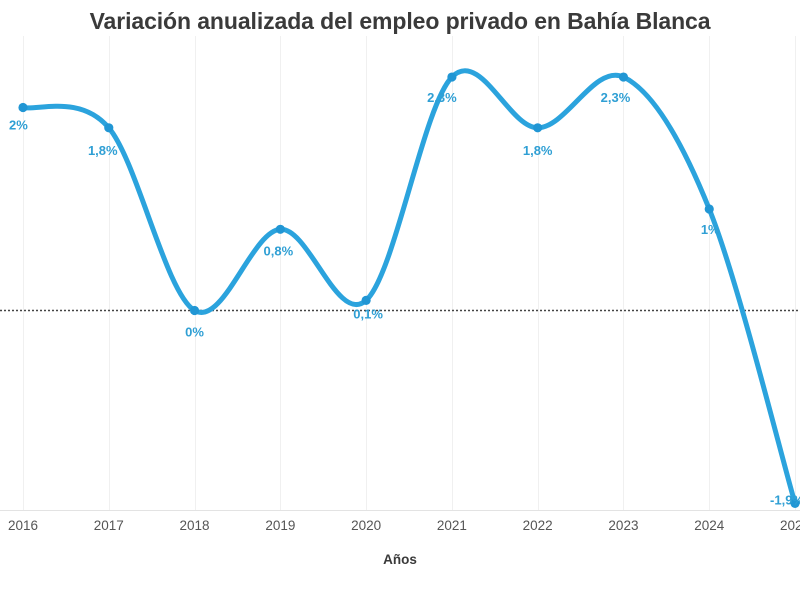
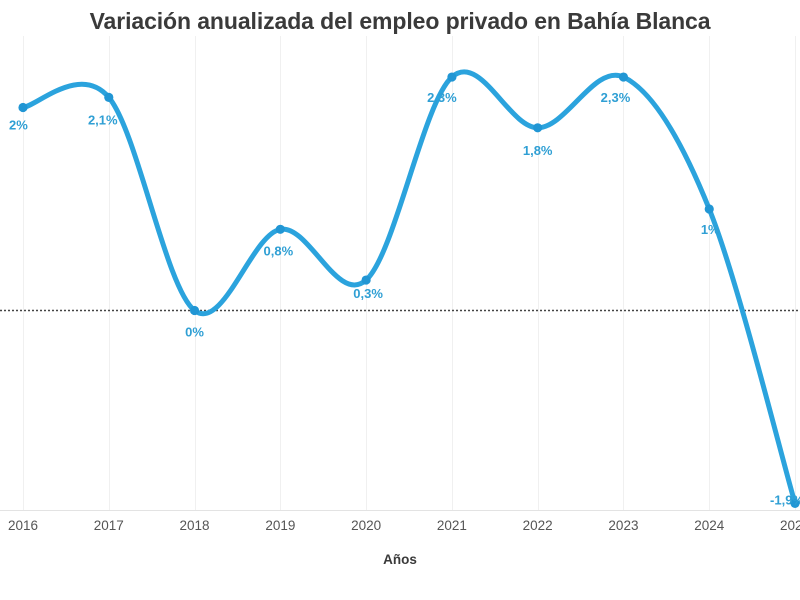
2017: 1,8% -> 2,1%
2020: 0,1% -> 0,3%
